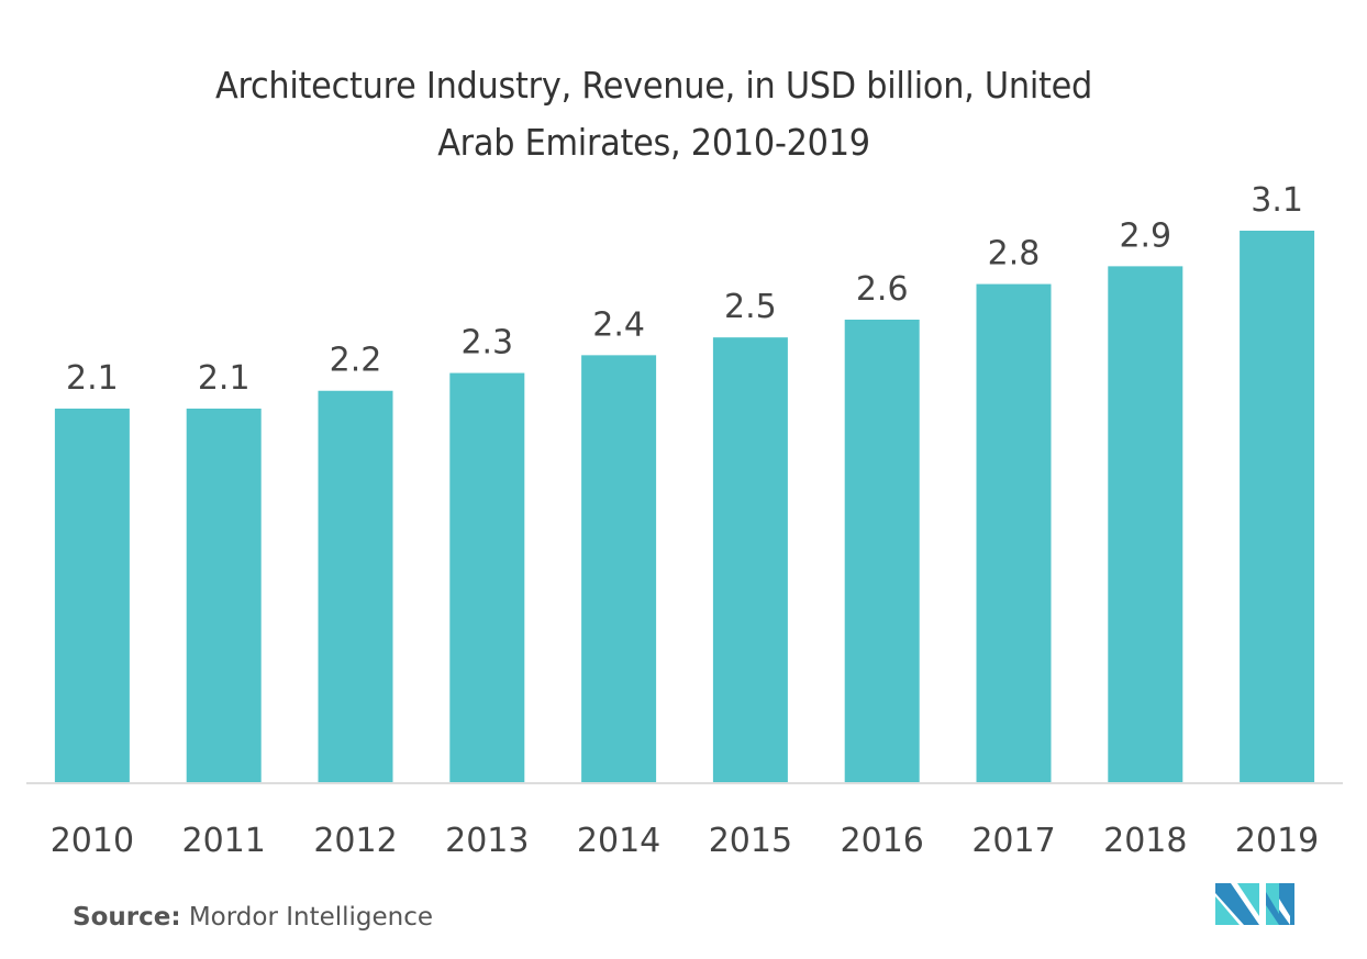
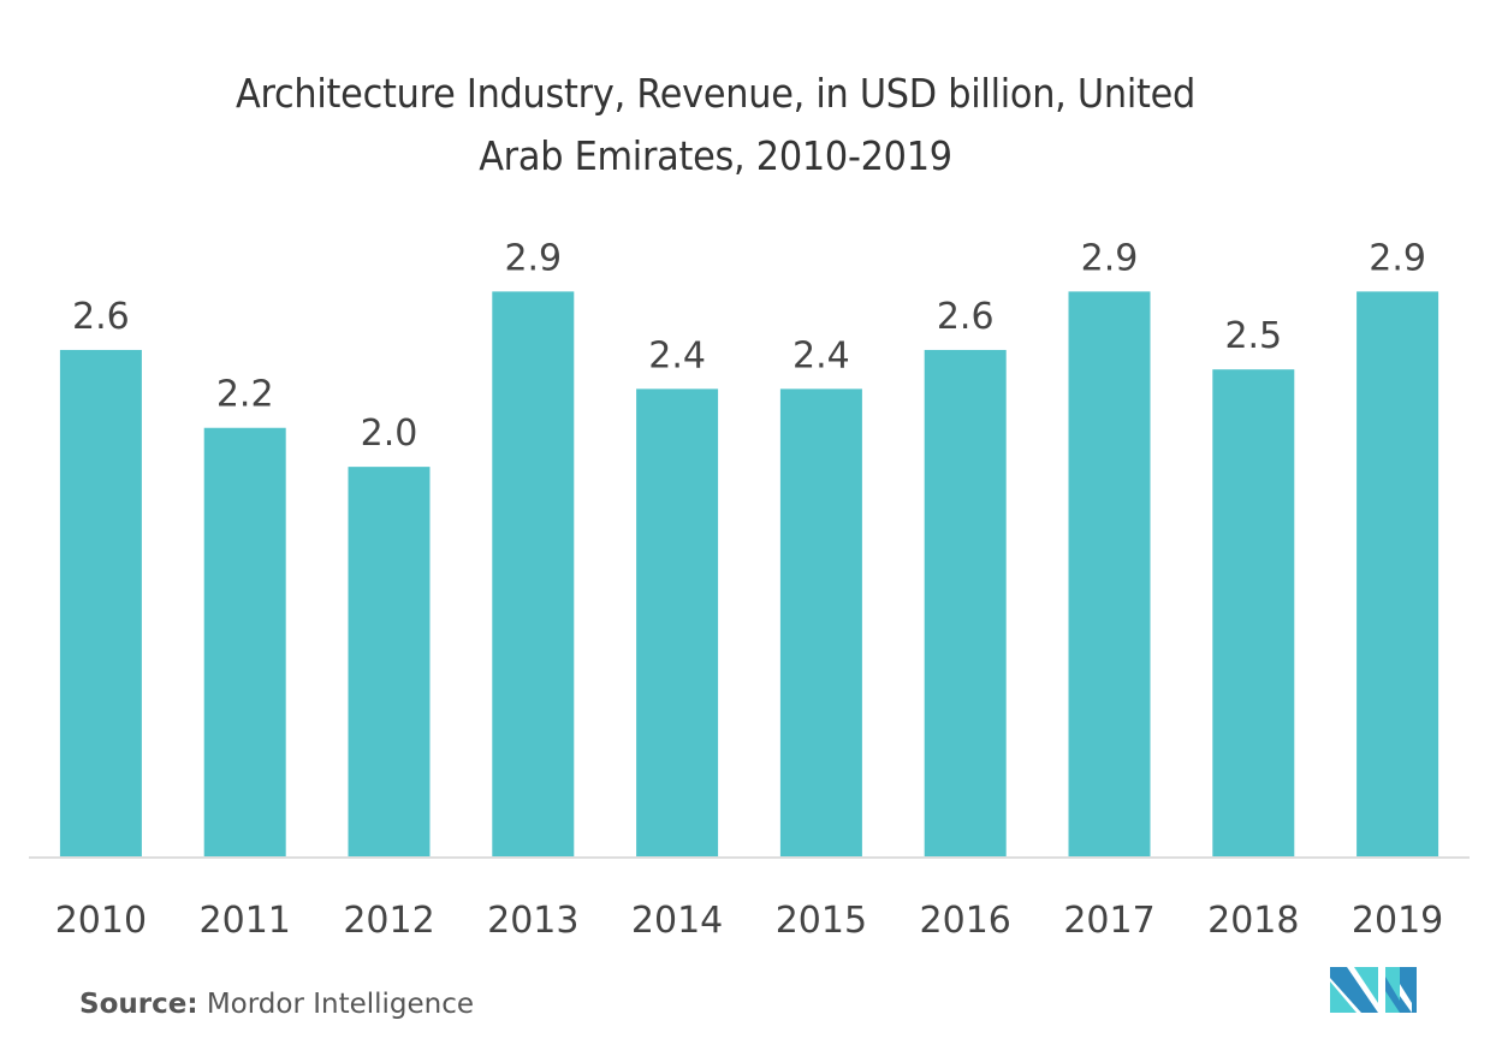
2010: 2.1 -> 2.6
2011: 2.1 -> 2.2
2012: 2.2 -> 2.0
2013: 2.3 -> 2.9
2015: 2.5 -> 2.4
2017: 2.8 -> 2.9
2018: 2.9 -> 2.5
2019: 3.1 -> 2.9
